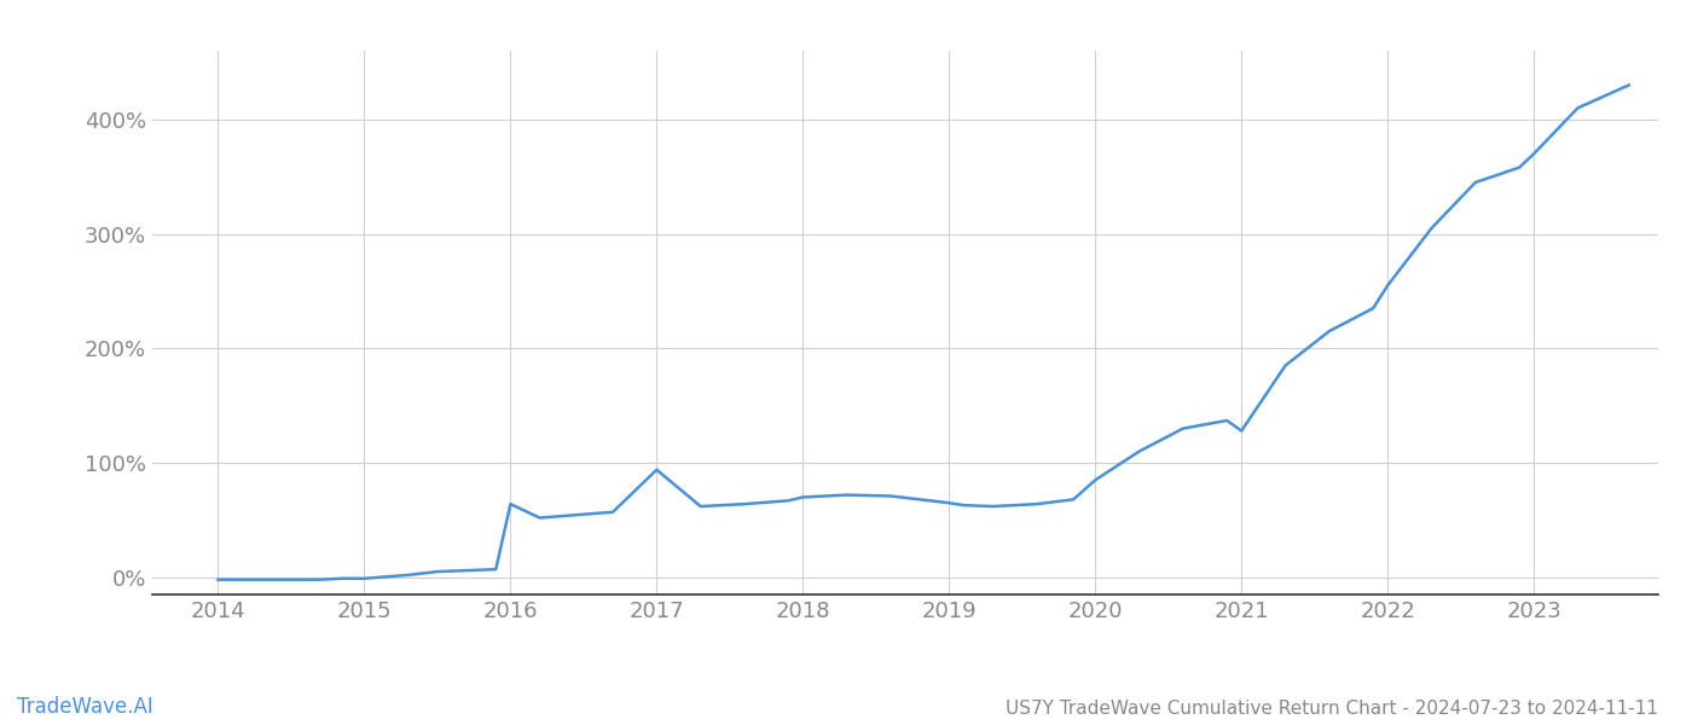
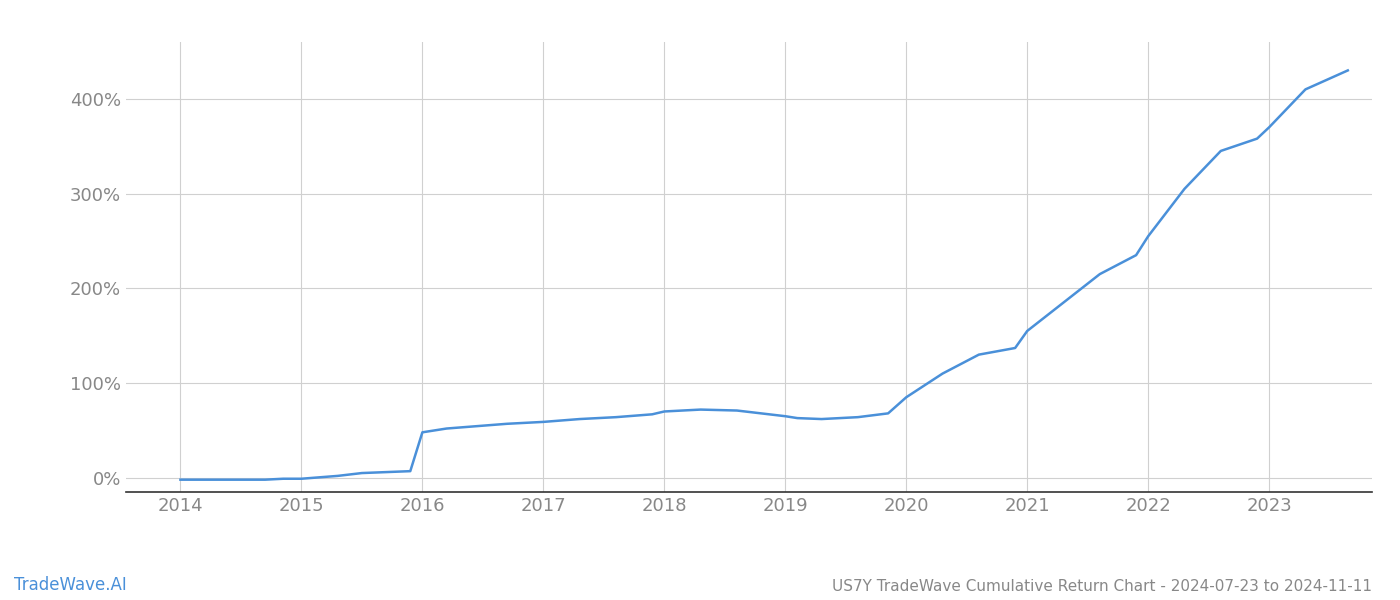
2016: 64% -> 48%
2017: 94% -> 59%
2021: 128% -> 155%
